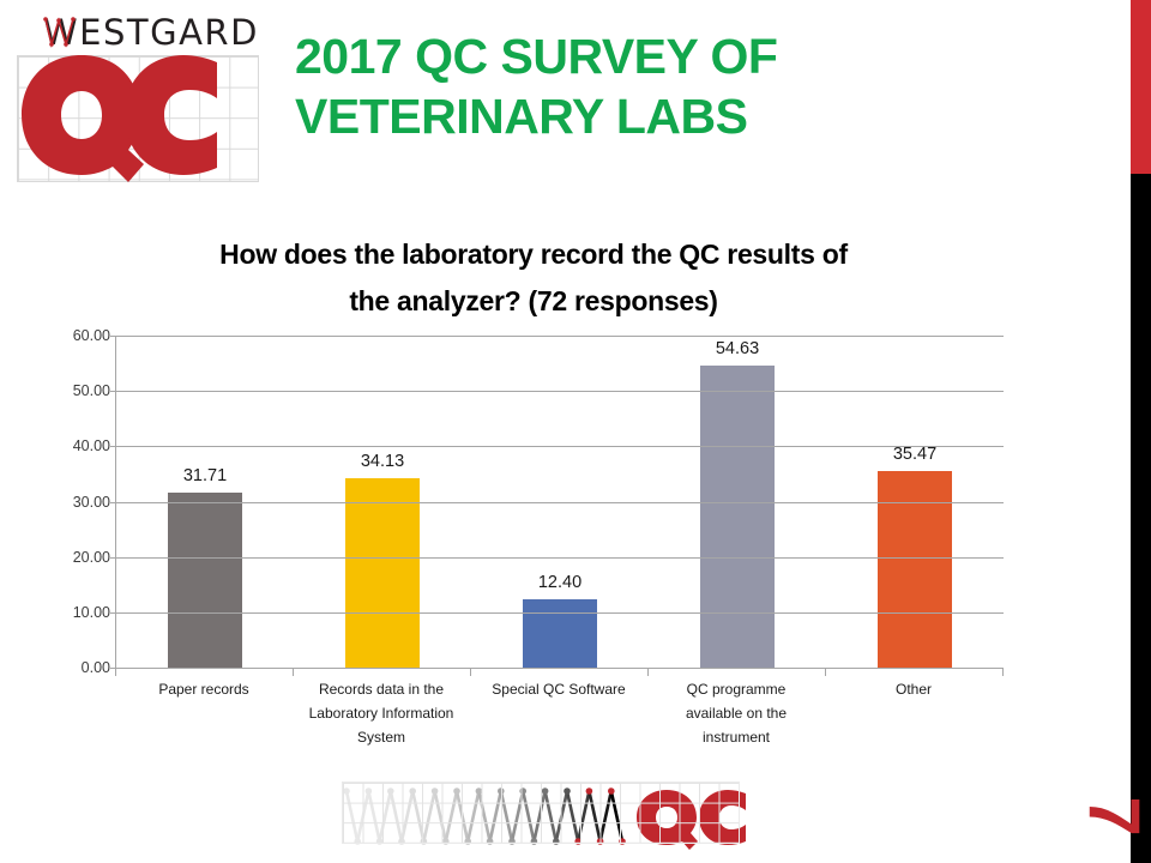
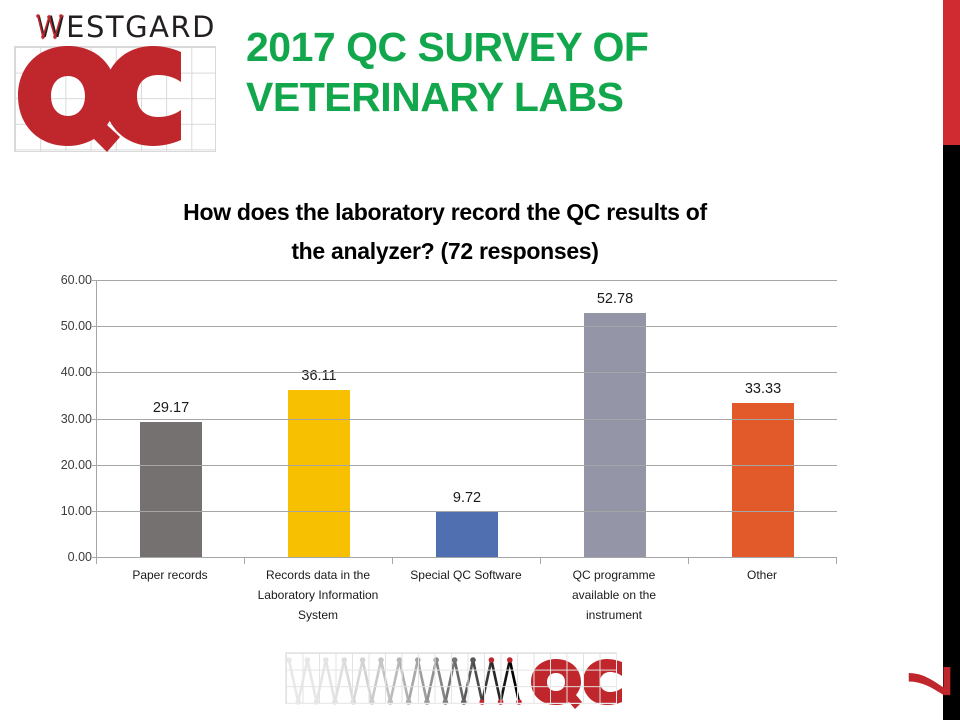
Paper records: 31.71 -> 29.17
Records data in the Laboratory Information System: 34.13 -> 36.11
Special QC Software: 12.40 -> 9.72
QC programme available on the instrument: 54.63 -> 52.78
Other: 35.47 -> 33.33
